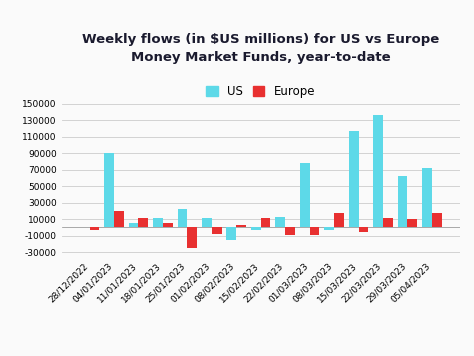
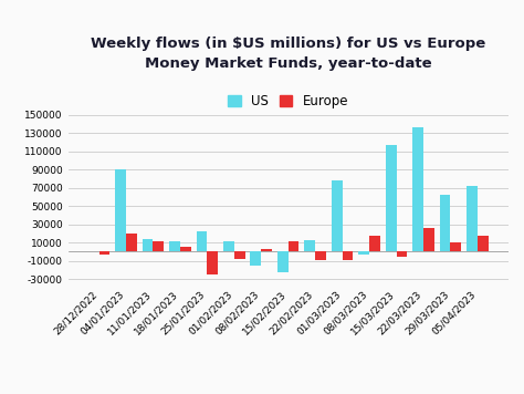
US/11/01/2023: 5000 -> 14000
US/15/02/2023: -3000 -> -22000
Europe/22/03/2023: 11000 -> 26000
